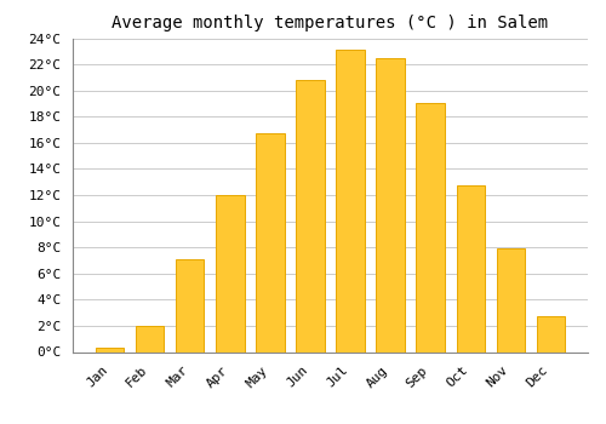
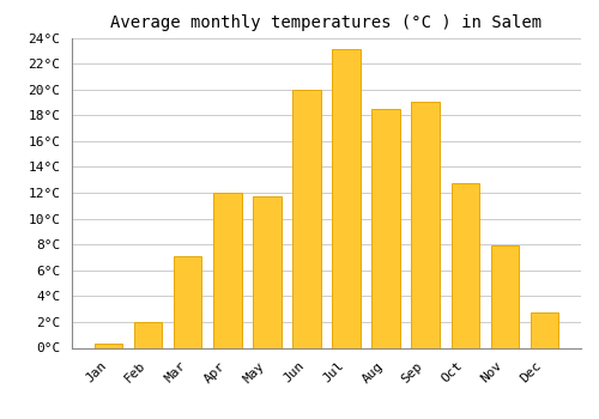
May: 16.7°C -> 11.7°C
Jun: 20.8°C -> 20.0°C
Aug: 22.5°C -> 18.5°C
